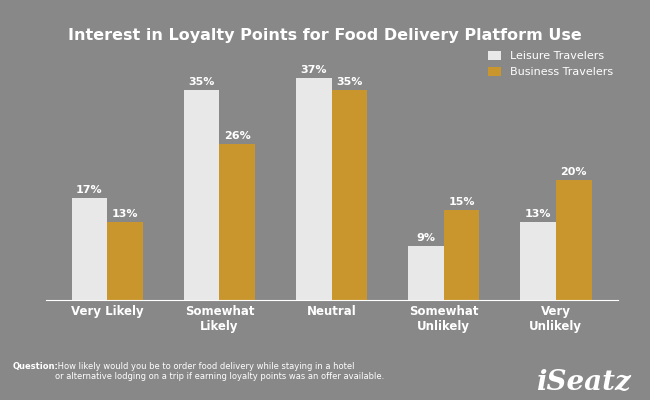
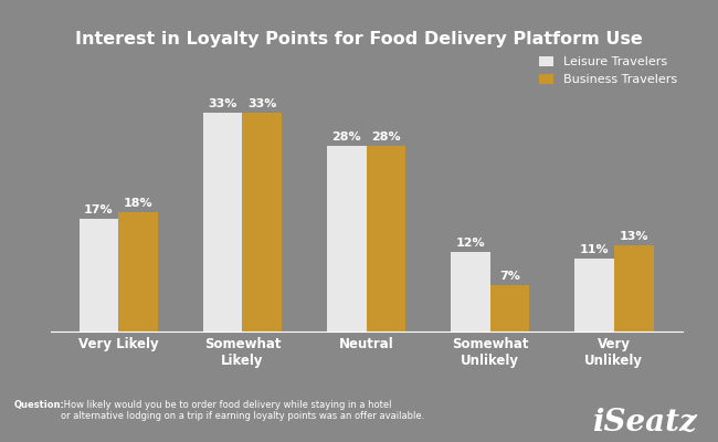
Business Travelers/Very Likely: 13% -> 18%
Leisure Travelers/Somewhat Likely: 35% -> 33%
Business Travelers/Somewhat Likely: 26% -> 33%
Leisure Travelers/Neutral: 37% -> 28%
Business Travelers/Neutral: 35% -> 28%
Leisure Travelers/Somewhat Unlikely: 9% -> 12%
Business Travelers/Somewhat Unlikely: 15% -> 7%
Leisure Travelers/Very Unlikely: 13% -> 11%
Business Travelers/Very Unlikely: 20% -> 13%
